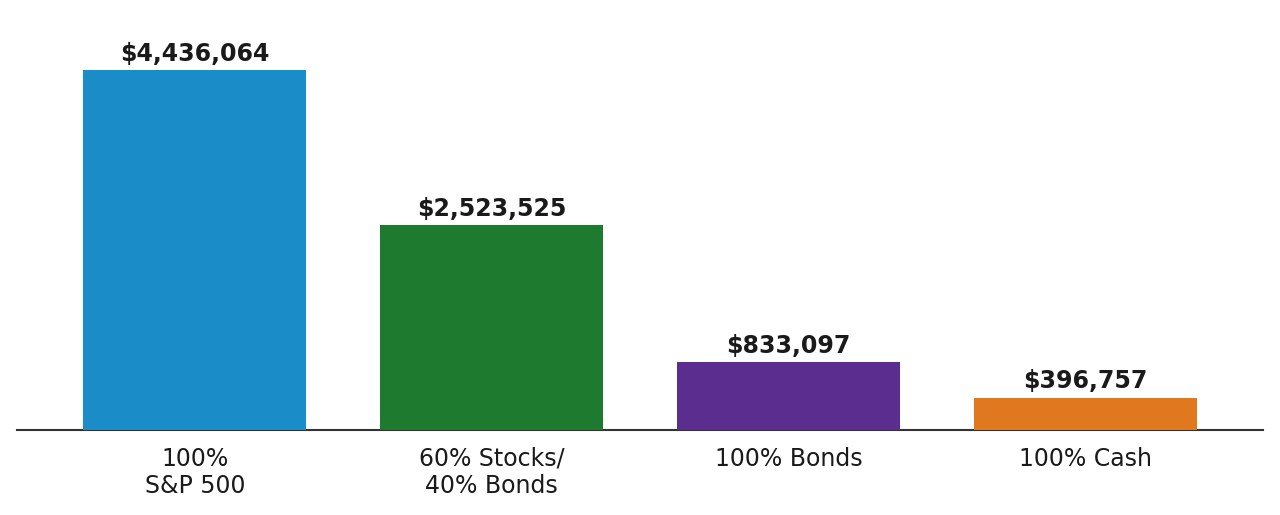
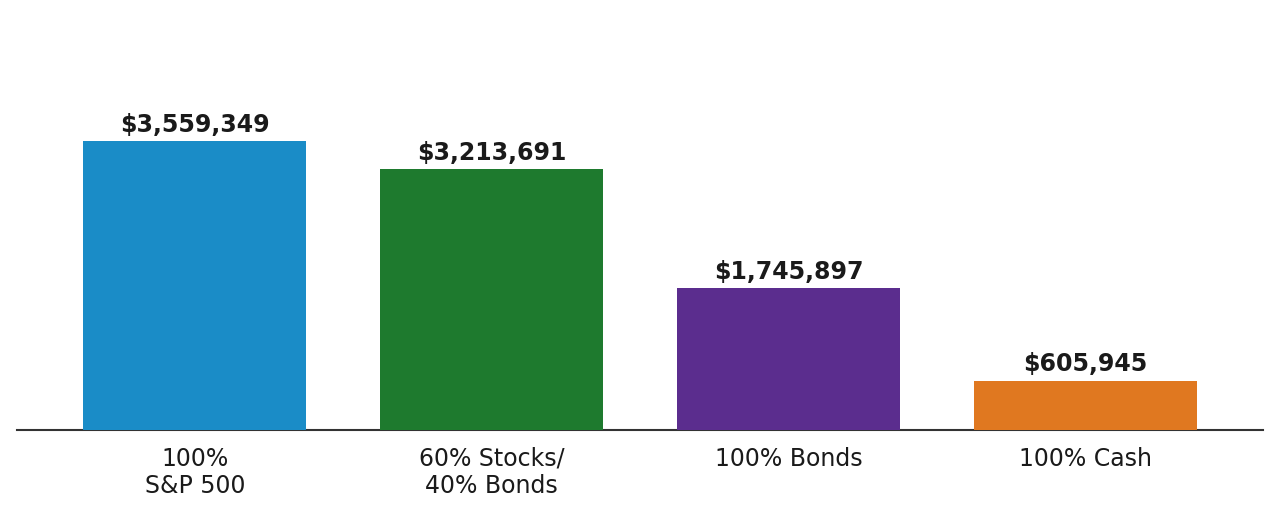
100% S&P 500: $4,436,064 -> $3,559,349
60% Stocks/ 40% Bonds: $2,523,525 -> $3,213,691
100% Bonds: $833,097 -> $1,745,897
100% Cash: $396,757 -> $605,945
